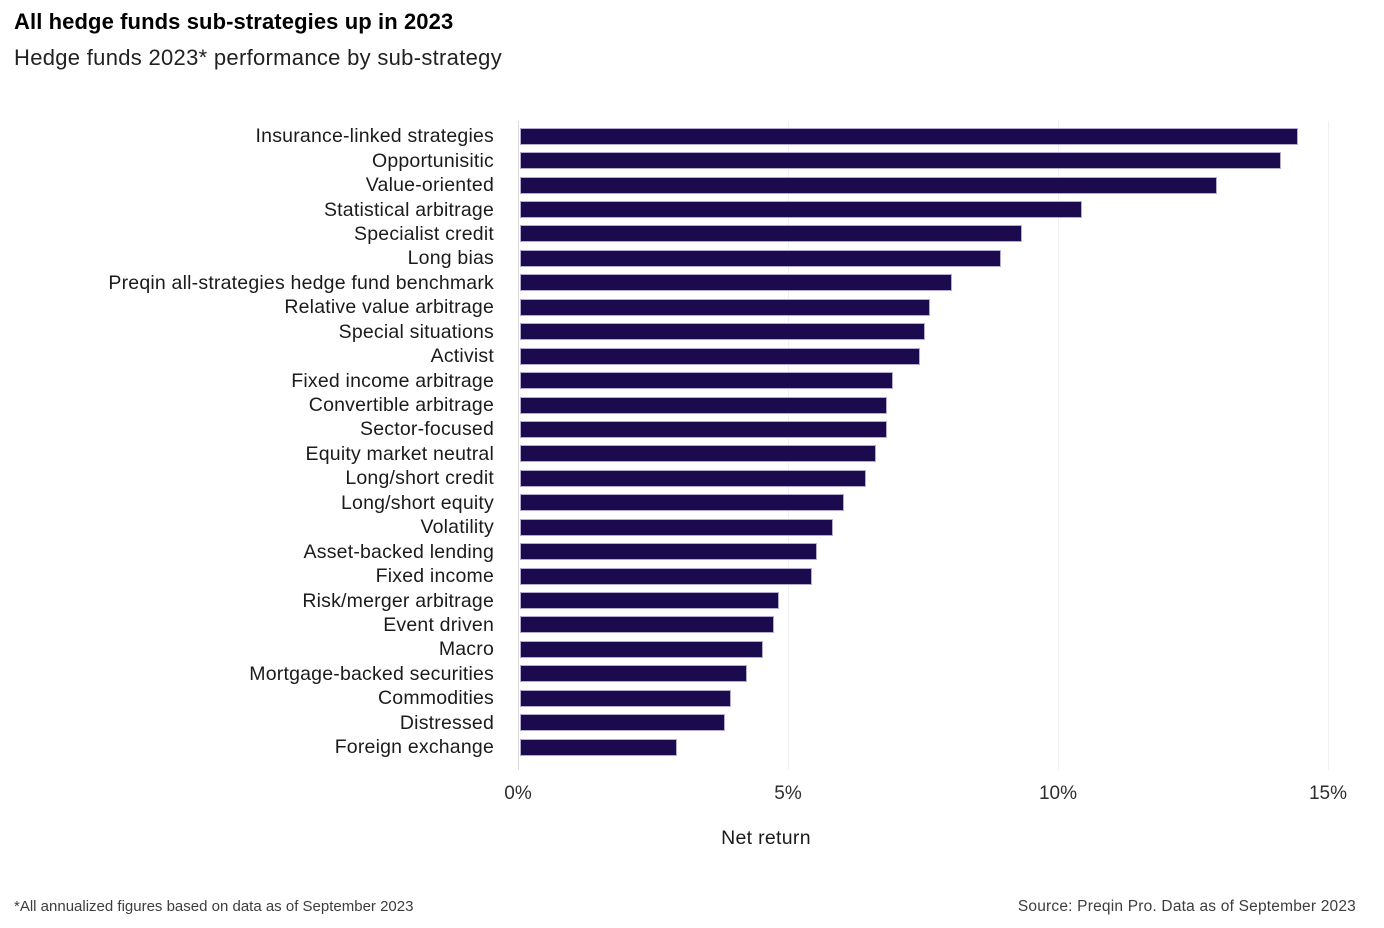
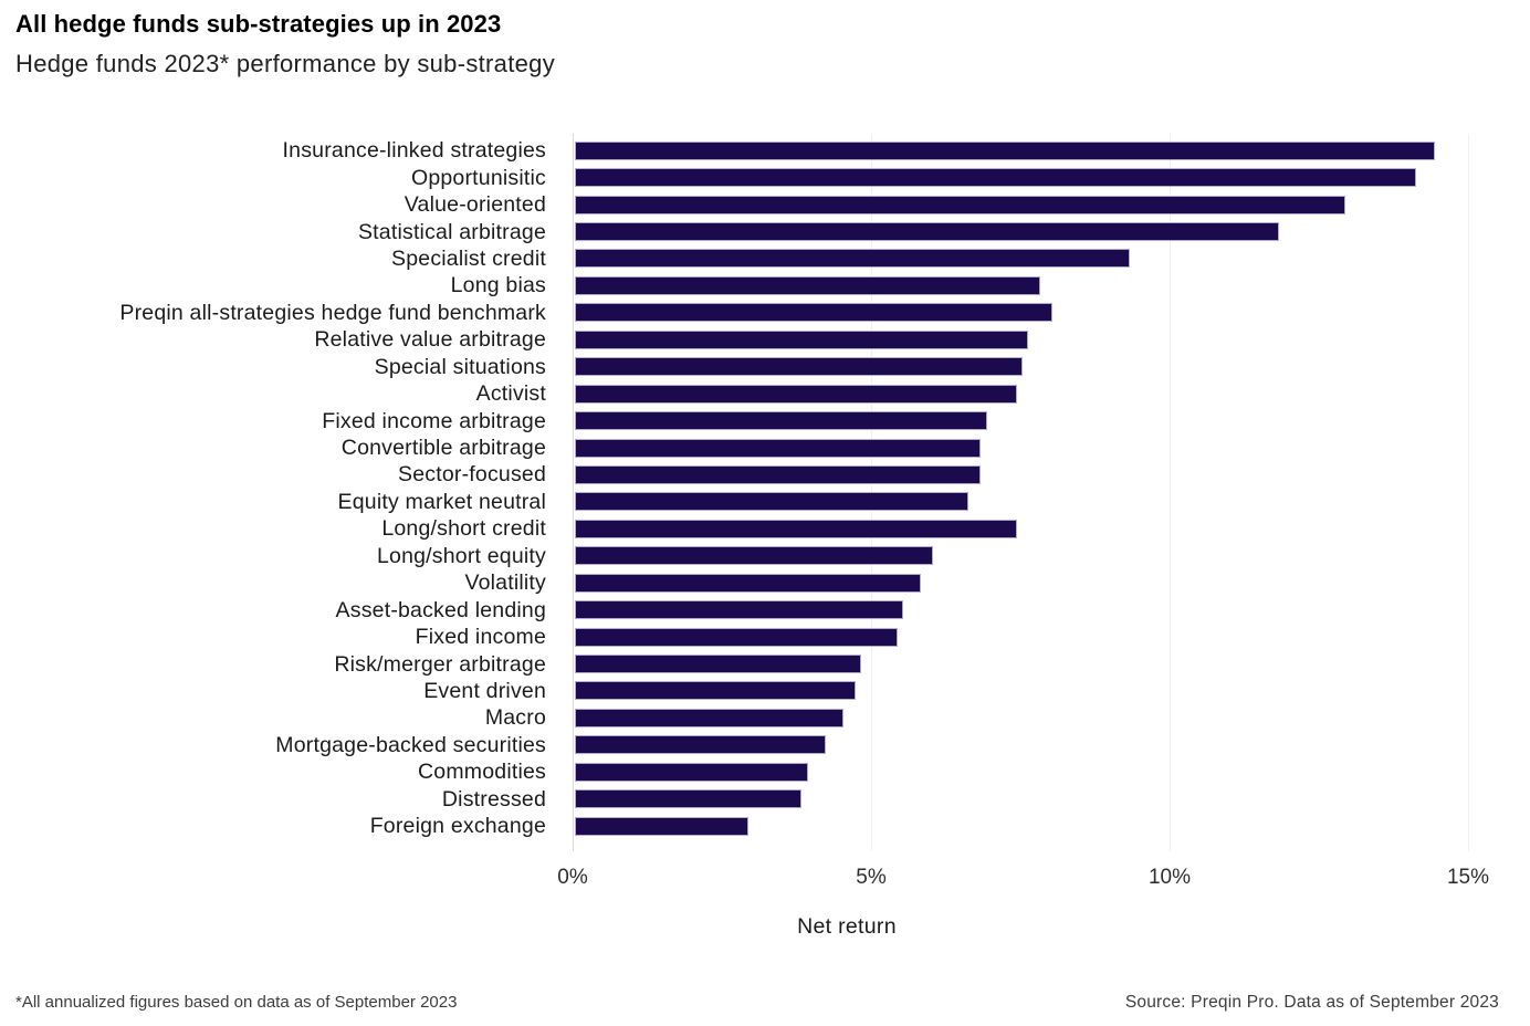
Statistical arbitrage: 10.4% -> 11.8%
Long bias: 8.9% -> 7.8%
Long/short credit: 6.4% -> 7.4%
